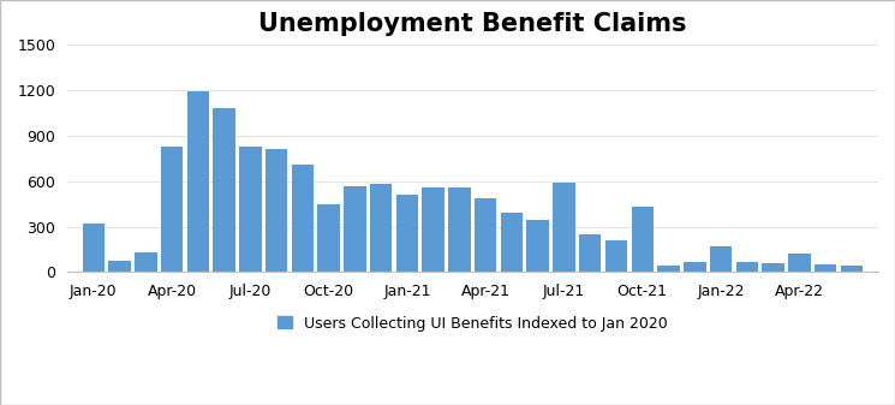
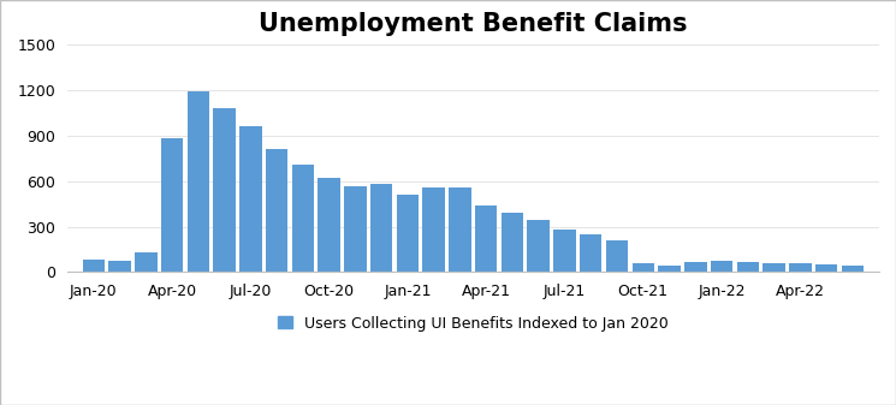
Jan-20: 320 -> 80
Apr-20: 830 -> 880
Jul-20: 830 -> 960
Oct-20: 450 -> 620
Apr-21: 490 -> 440
Jul-21: 590 -> 280
Oct-21: 430 -> 60
Jan-22: 170 -> 80
Apr-22: 120 -> 60
